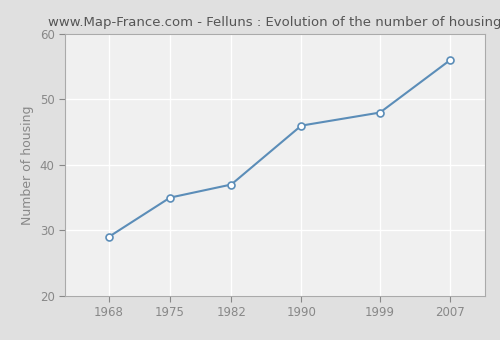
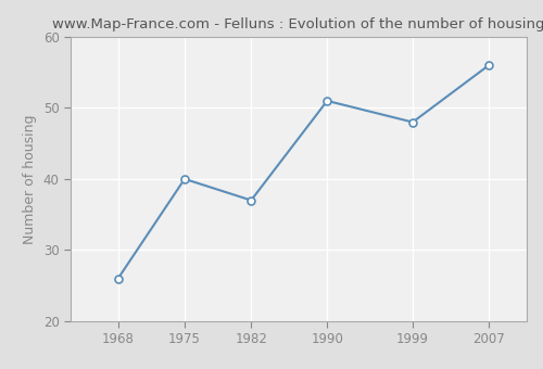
1968: 29 -> 26
1975: 35 -> 40
1990: 46 -> 51
